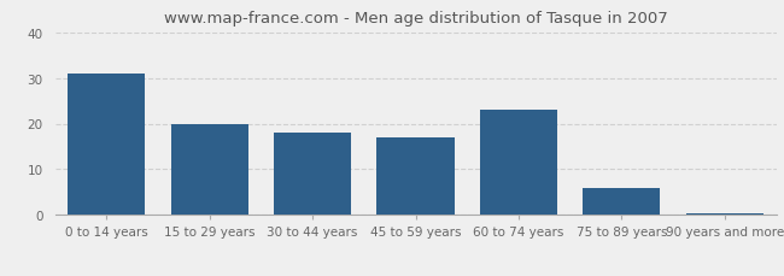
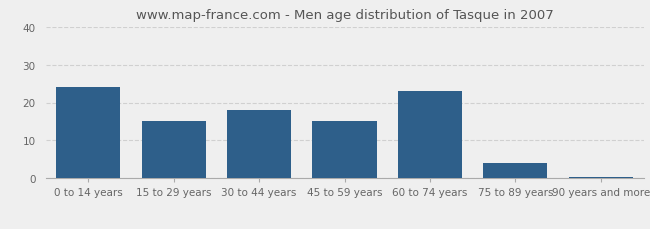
0 to 14 years: 31.0 -> 24.0
15 to 29 years: 20.0 -> 15.0
45 to 59 years: 17.0 -> 15.0
75 to 89 years: 6.0 -> 4.0
